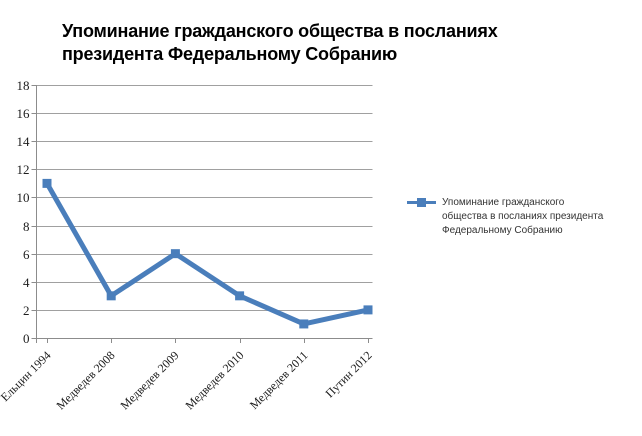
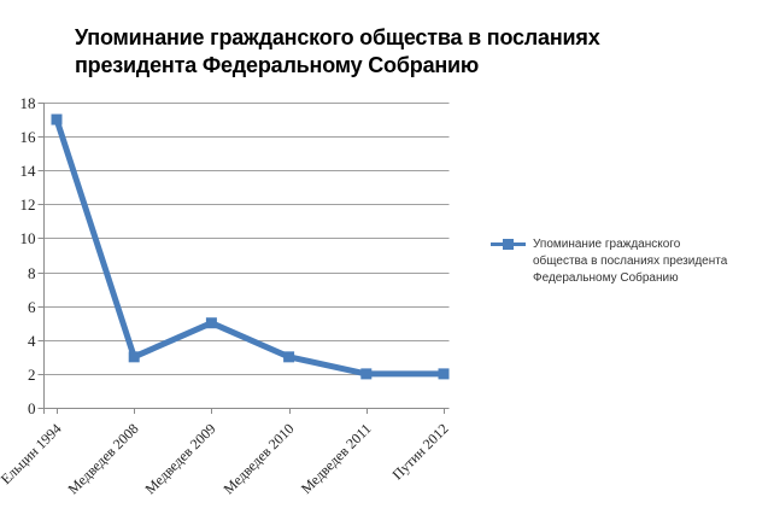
Ельцин 1994: 11 -> 17
Медведев 2009: 6 -> 5
Медведев 2011: 1 -> 2
